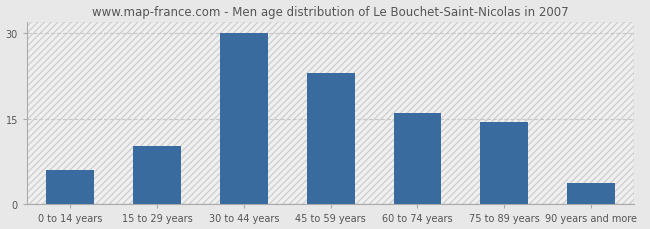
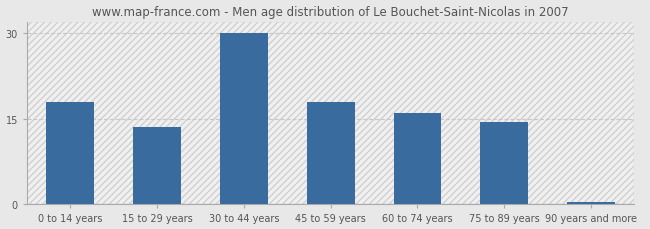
0 to 14 years: 6.0 -> 18.0
15 to 29 years: 10.2 -> 13.5
45 to 59 years: 23.0 -> 18.0
90 years and more: 3.8 -> 0.5
